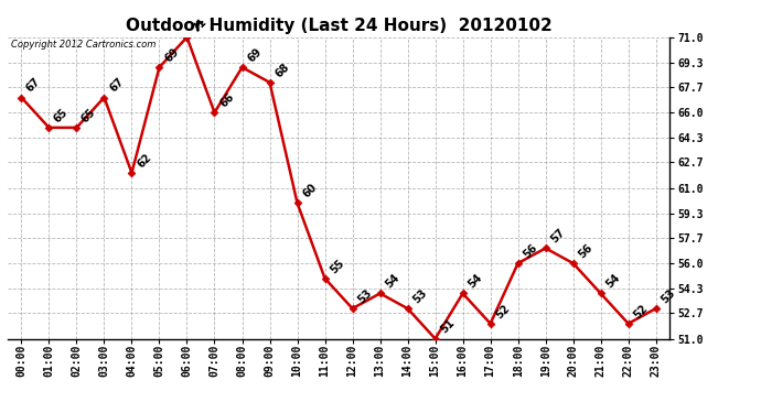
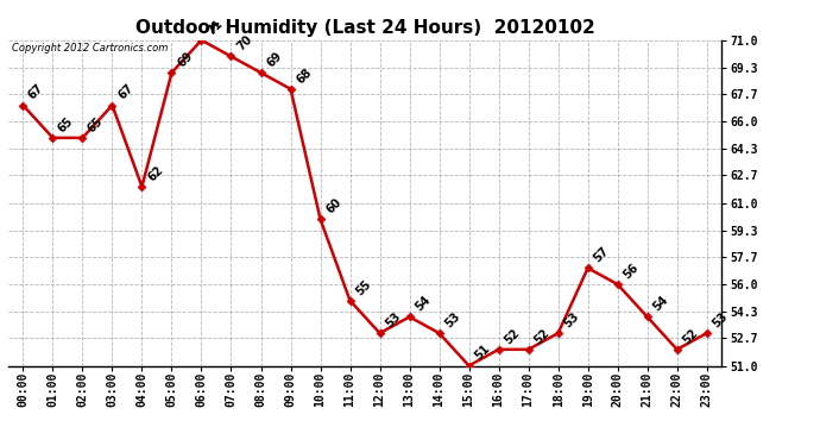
07:00: 66 -> 70
16:00: 54 -> 52
18:00: 56 -> 53
